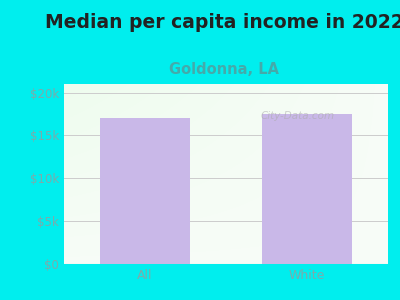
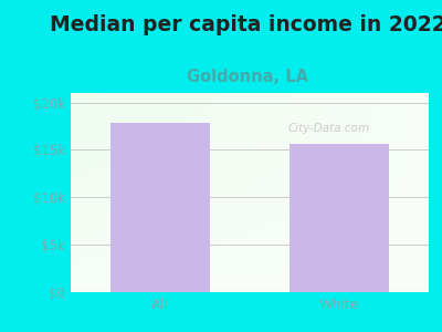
All: $17.0k -> $17.8k
White: $17.5k -> $15.6k
